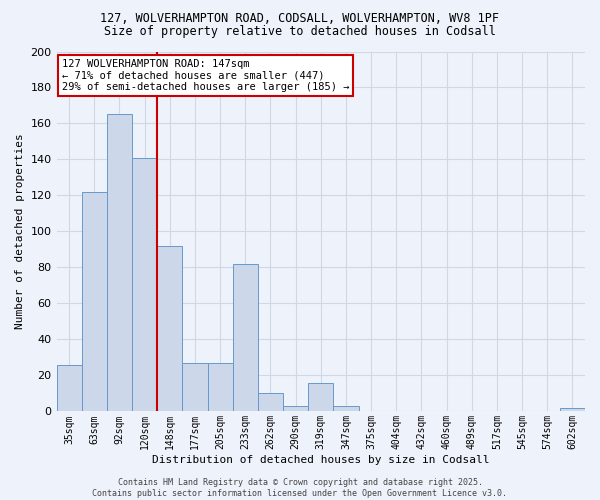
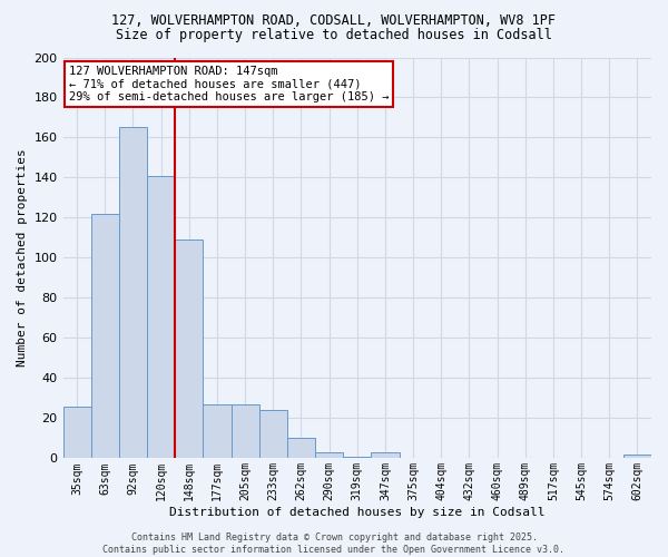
148sqm: 92 -> 109
233sqm: 82 -> 24
319sqm: 16 -> 1
